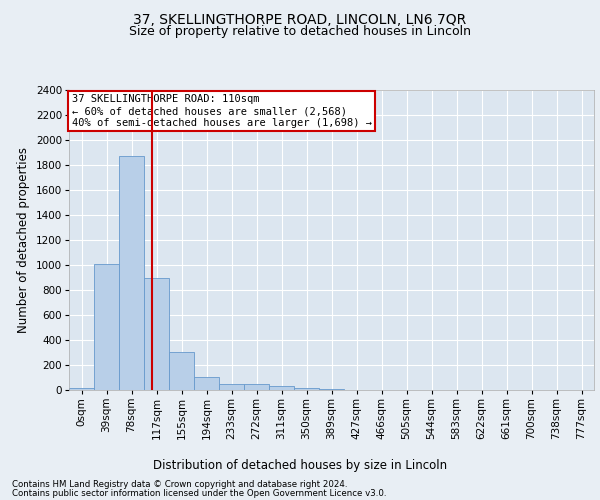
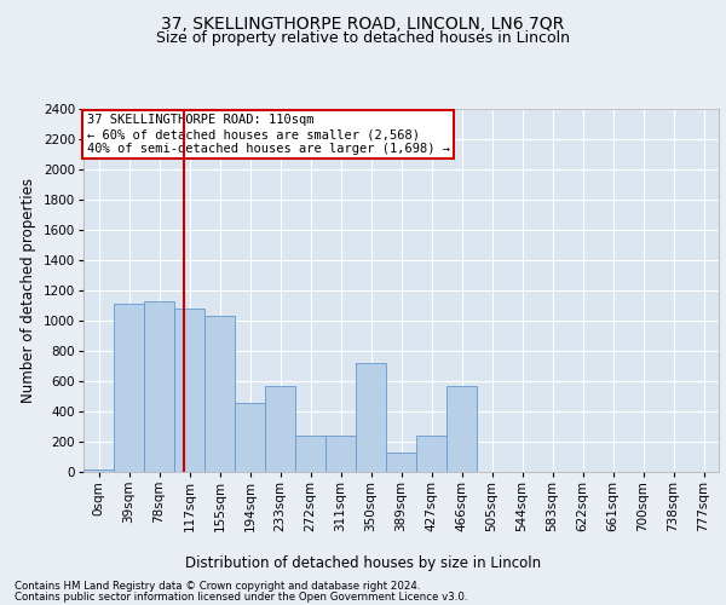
39sqm: 1000 -> 1110
78sqm: 1870 -> 1130
117sqm: 900 -> 1080
155sqm: 300 -> 1030
194sqm: 100 -> 460
233sqm: 50 -> 570
272sqm: 40 -> 240
311sqm: 30 -> 240
350sqm: 20 -> 720
389sqm: 0 -> 130
427sqm: 0 -> 240
466sqm: 0 -> 570
